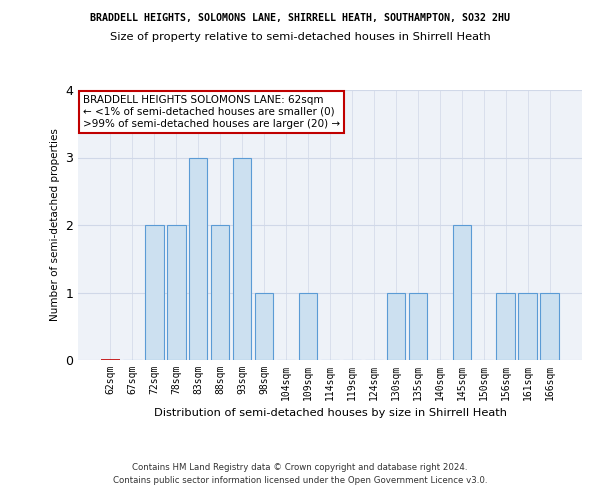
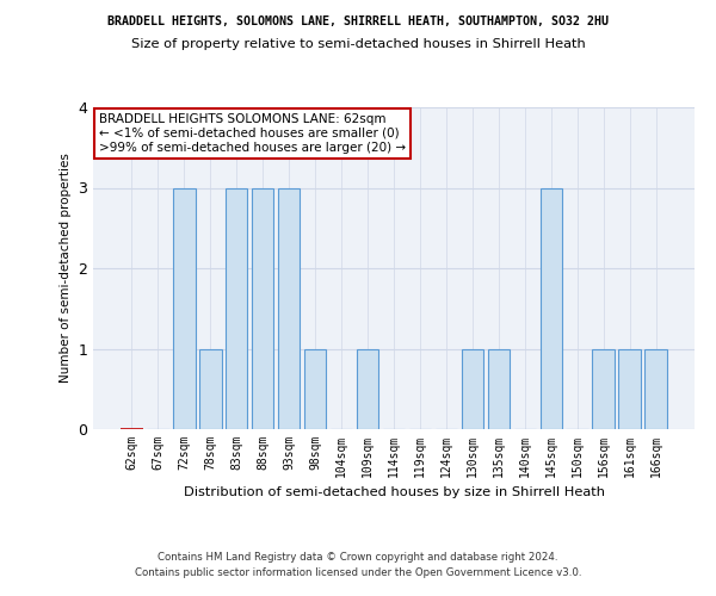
72sqm: 2 -> 3
78sqm: 2 -> 1
88sqm: 2 -> 3
145sqm: 2 -> 3
